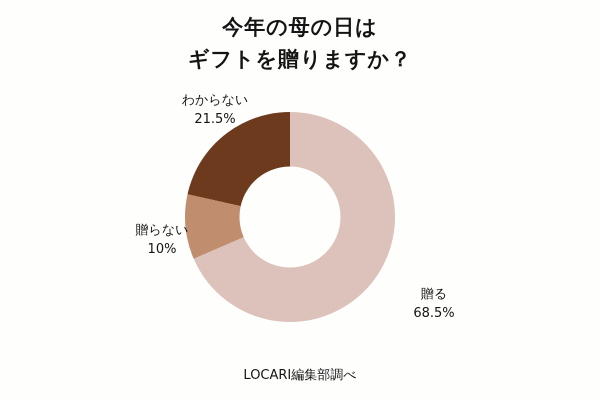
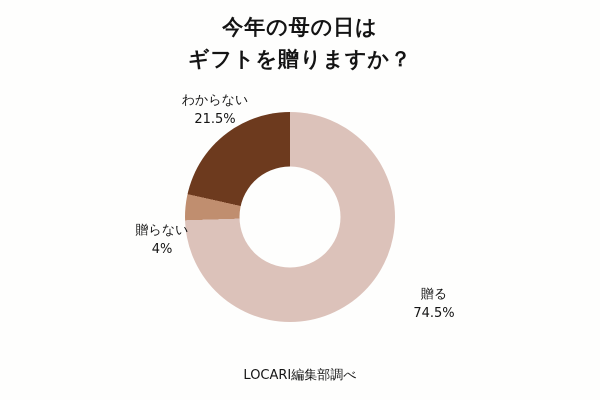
贈る: 68.5% -> 74.5%
贈らない: 10% -> 4%
